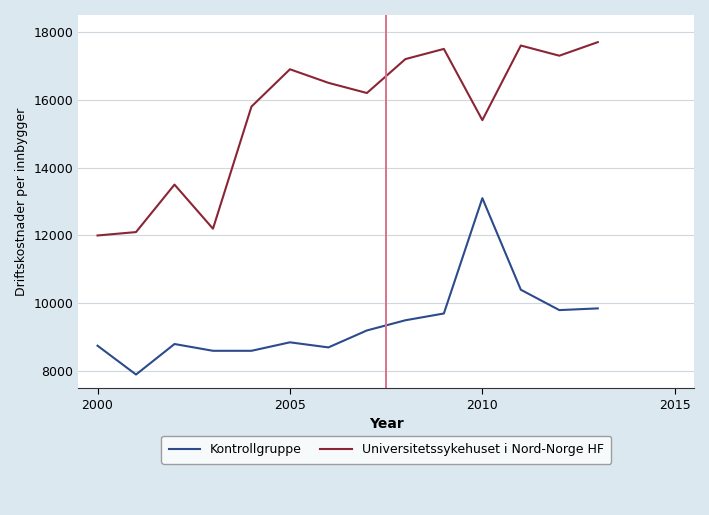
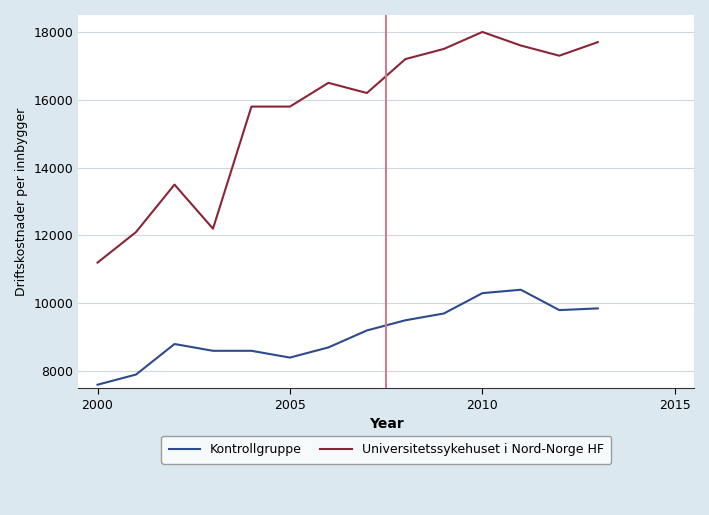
Kontrollgruppe/2000: 8750 -> 7600
Universitetssykehuset i Nord-Norge HF/2000: 12000 -> 11200
Kontrollgruppe/2005: 8850 -> 8400
Universitetssykehuset i Nord-Norge HF/2005: 16900 -> 15800
Kontrollgruppe/2010: 13100 -> 10300
Universitetssykehuset i Nord-Norge HF/2010: 15400 -> 18000
